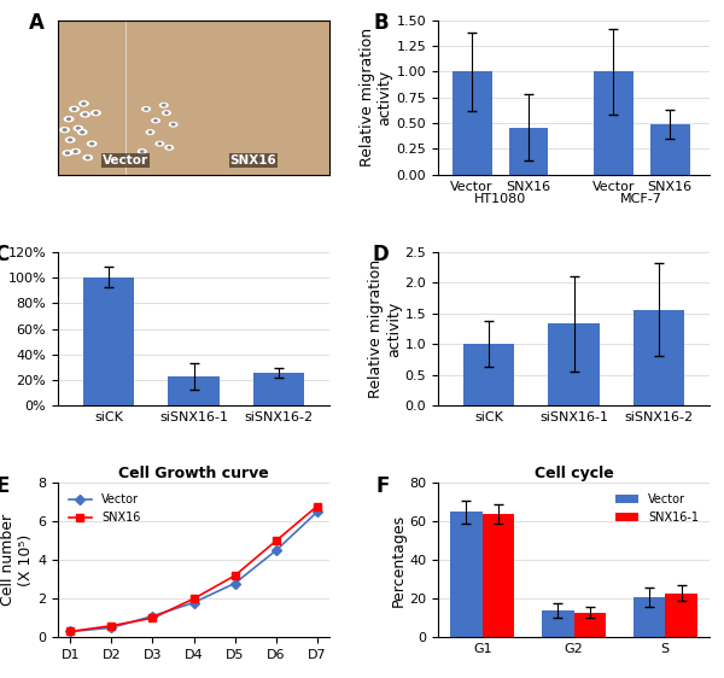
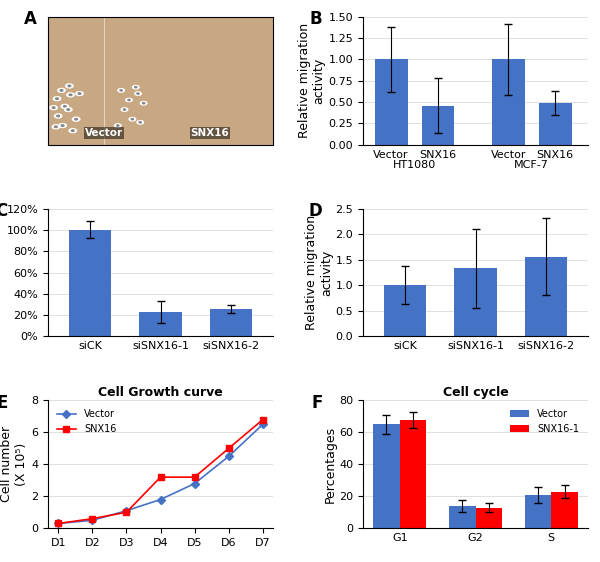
Cell Growth curve/SNX16/D4: 2.0 -> 3.2
Cell cycle/SNX16-1/G1: 64 -> 68
